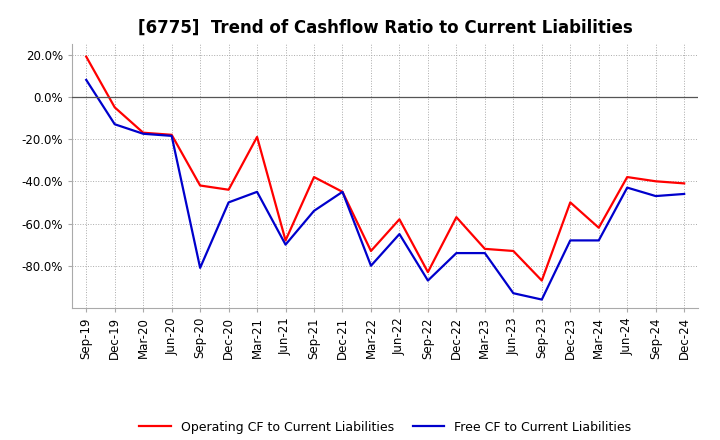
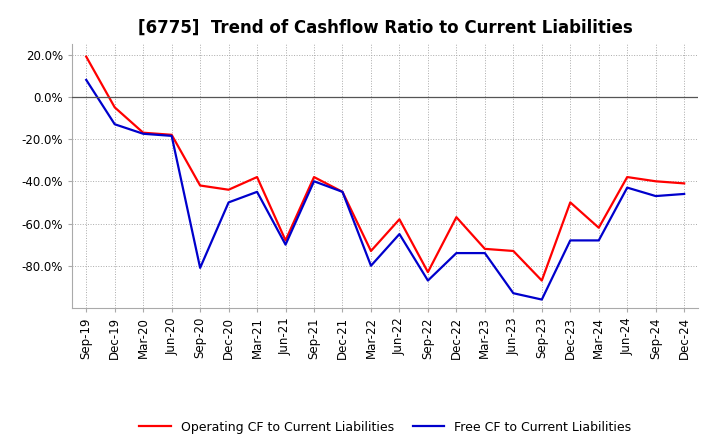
Operating CF to Current Liabilities/Mar-21: -19% -> -38%
Free CF to Current Liabilities/Sep-21: -54.0% -> -40.0%
